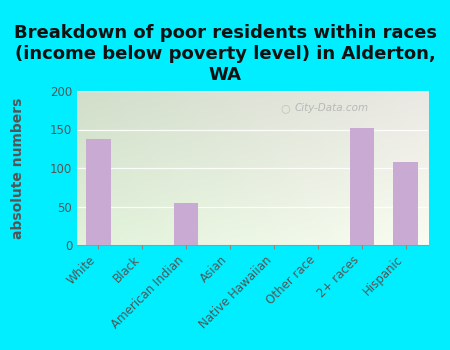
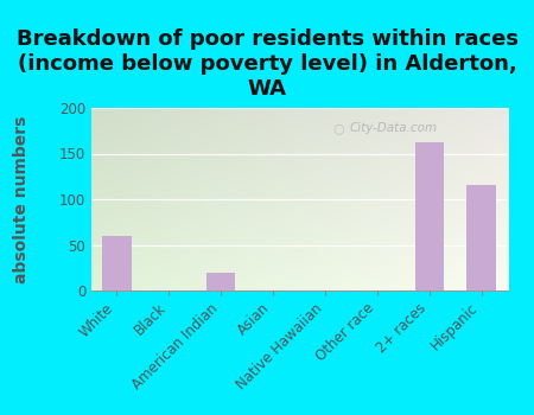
White: 138 -> 60
American Indian: 54 -> 19
2+ races: 152 -> 162
Hispanic: 108 -> 115
